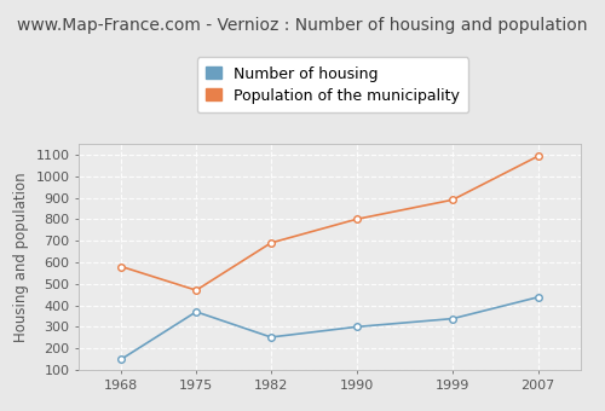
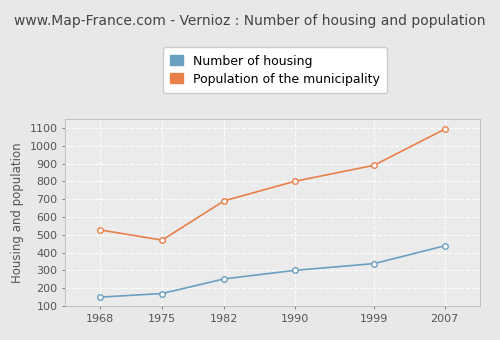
Population of the municipality/1968: 580 -> 530
Number of housing/1975: 370 -> 170
